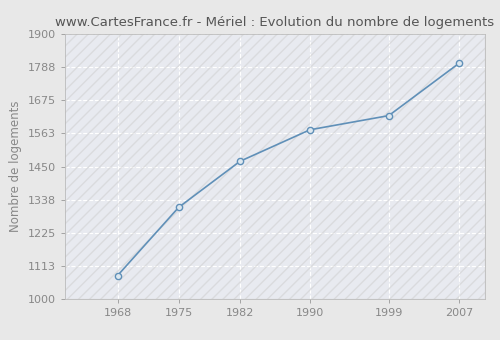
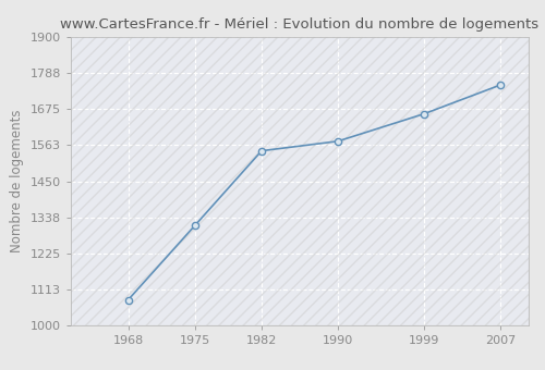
1982: 1468 -> 1545
1999: 1623 -> 1660
2007: 1800 -> 1750
